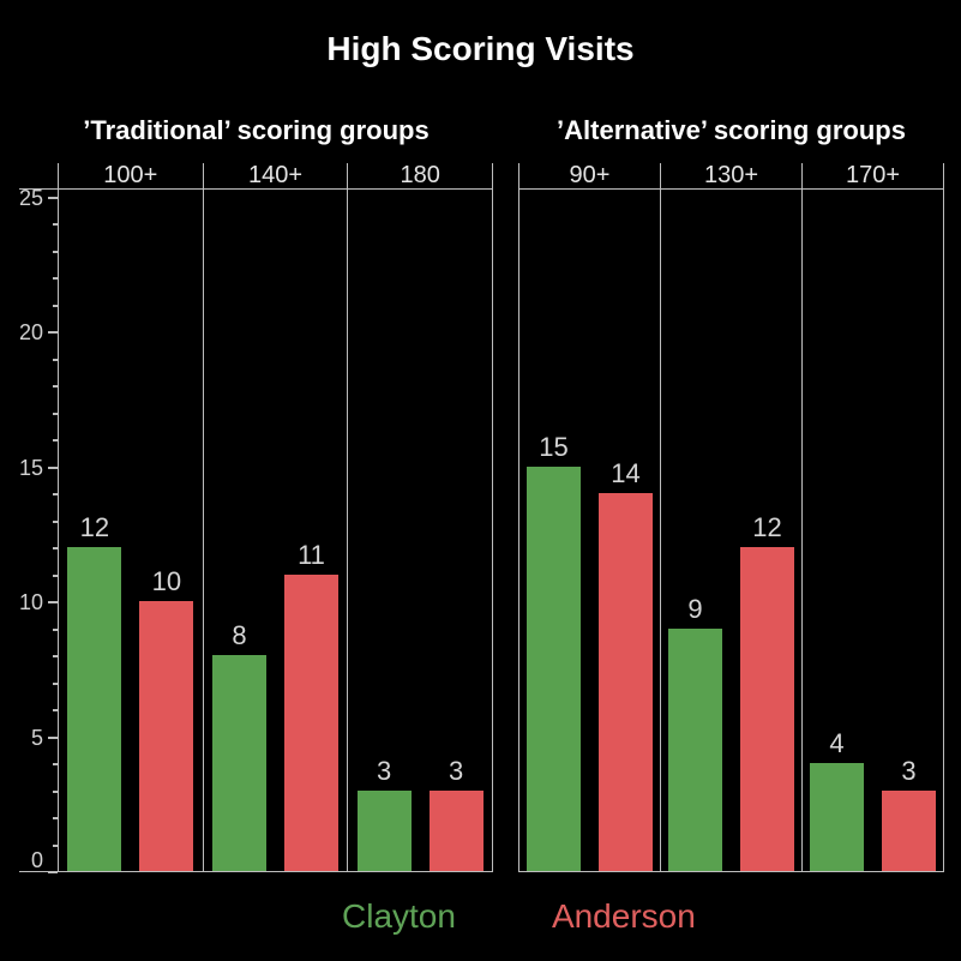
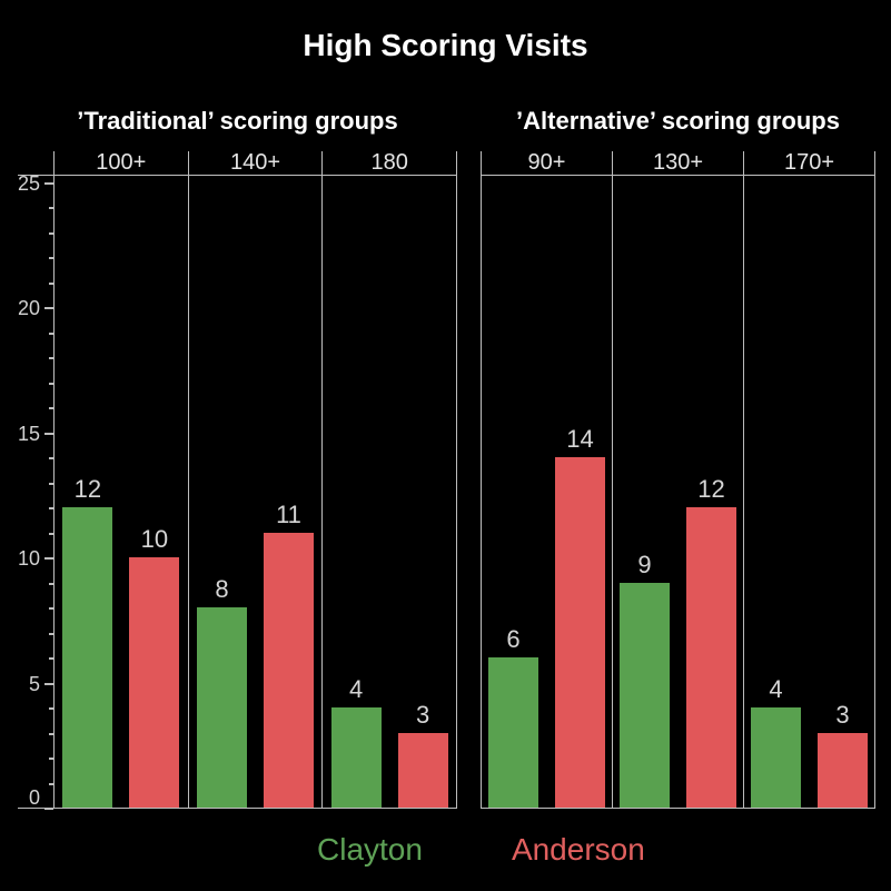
’Traditional’ scoring groups/Clayton/180: 3 -> 4
’Alternative’ scoring groups/Clayton/90+: 15 -> 6
